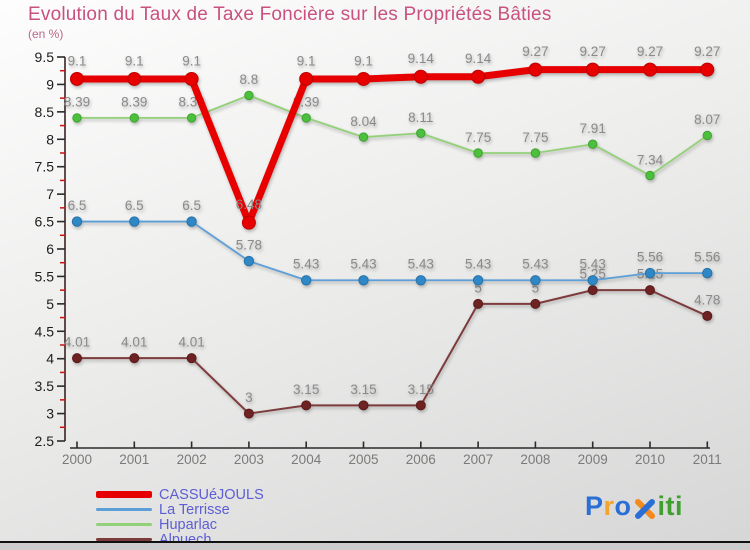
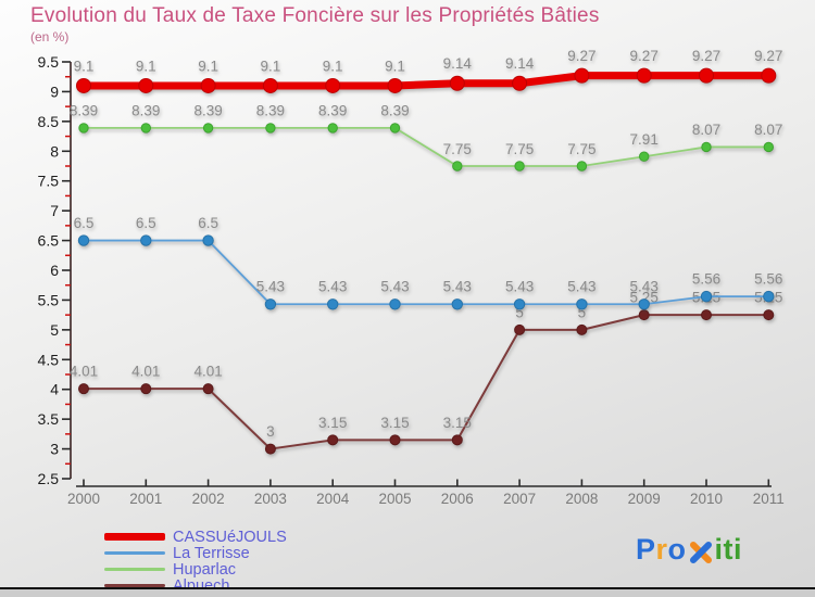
CASSUéJOULS/2003: 6.48 -> 9.1
La Terrisse/2003: 5.78 -> 5.43
Huparlac/2003: 8.8 -> 8.39
Huparlac/2005: 8.04 -> 8.39
Huparlac/2006: 8.11 -> 7.75
Huparlac/2010: 7.34 -> 8.07
Alpuech/2011: 4.78 -> 5.25
